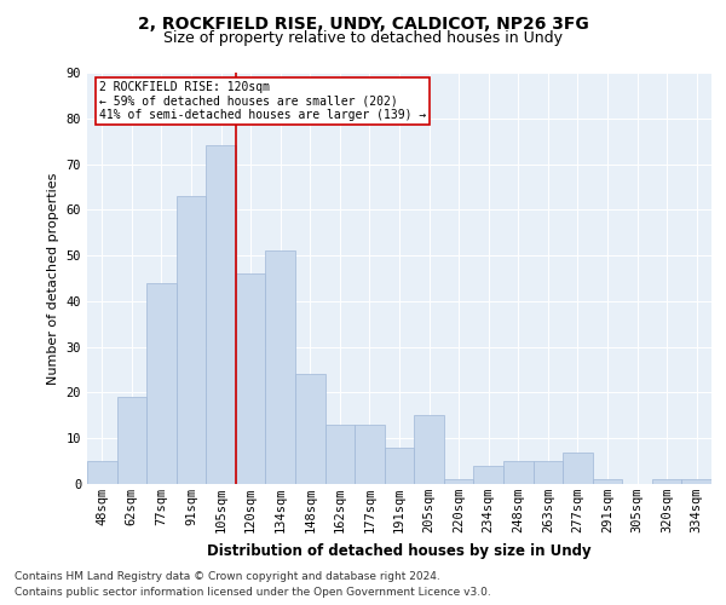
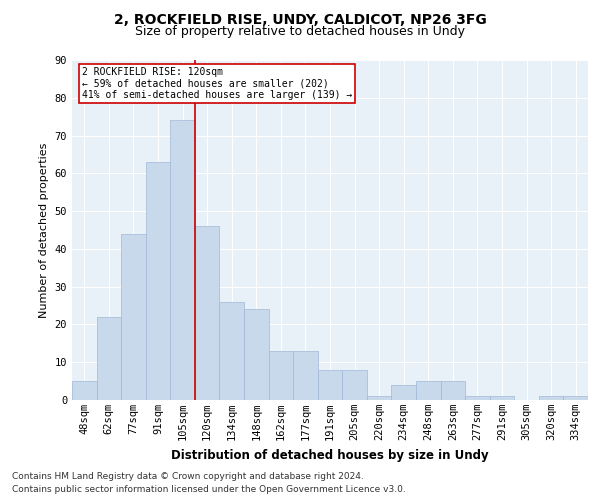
62sqm: 19 -> 22
134sqm: 51 -> 26
205sqm: 15 -> 8
277sqm: 7 -> 1
